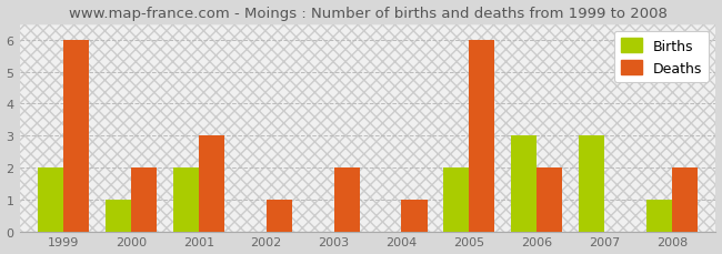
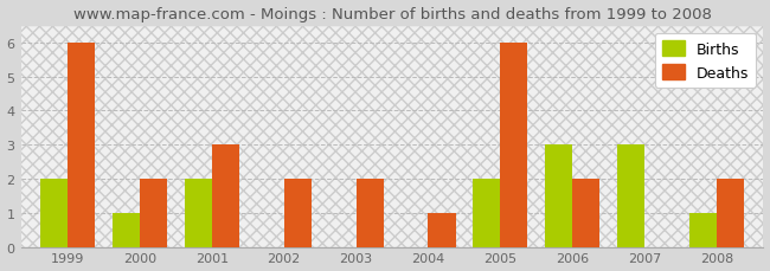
Deaths/2002: 1 -> 2
